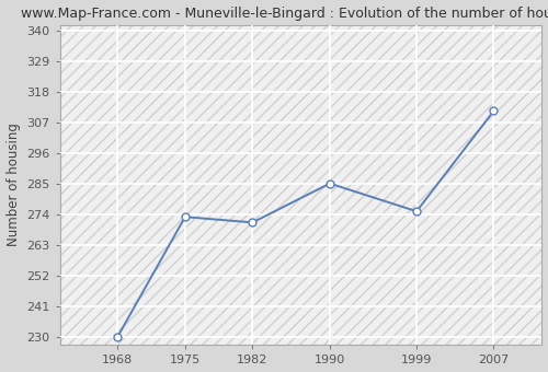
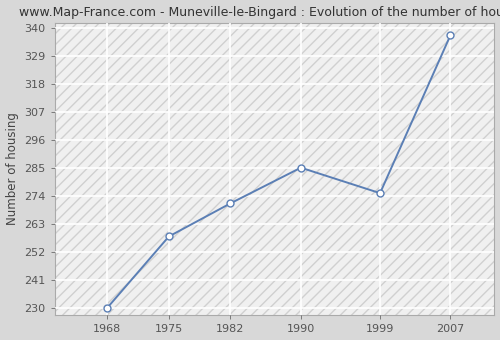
1975: 273 -> 258
2007: 311 -> 337
